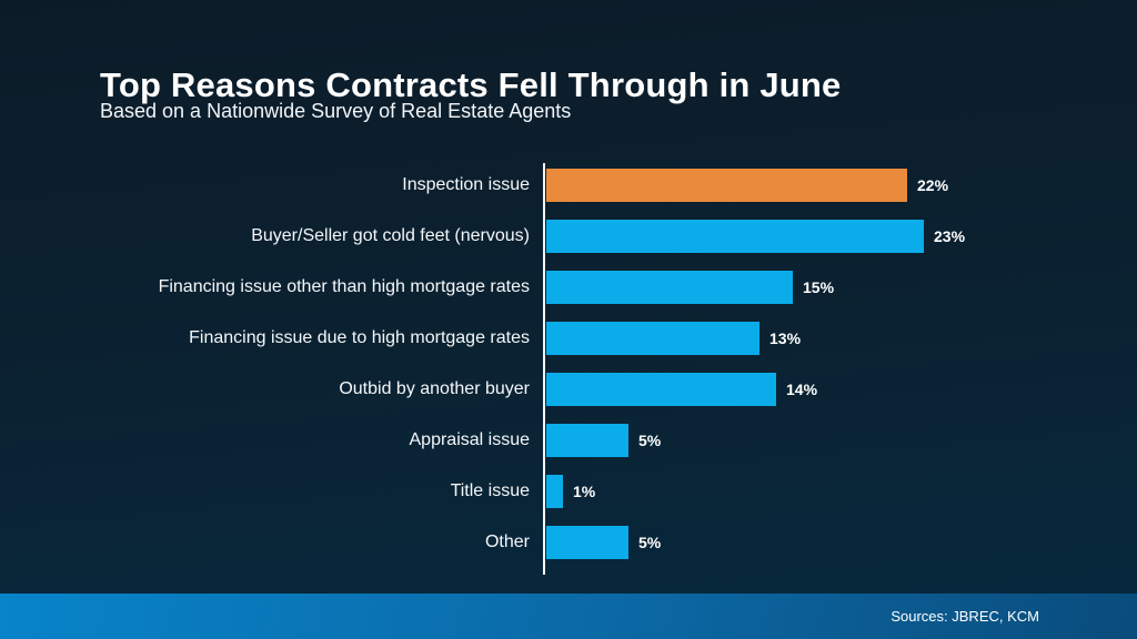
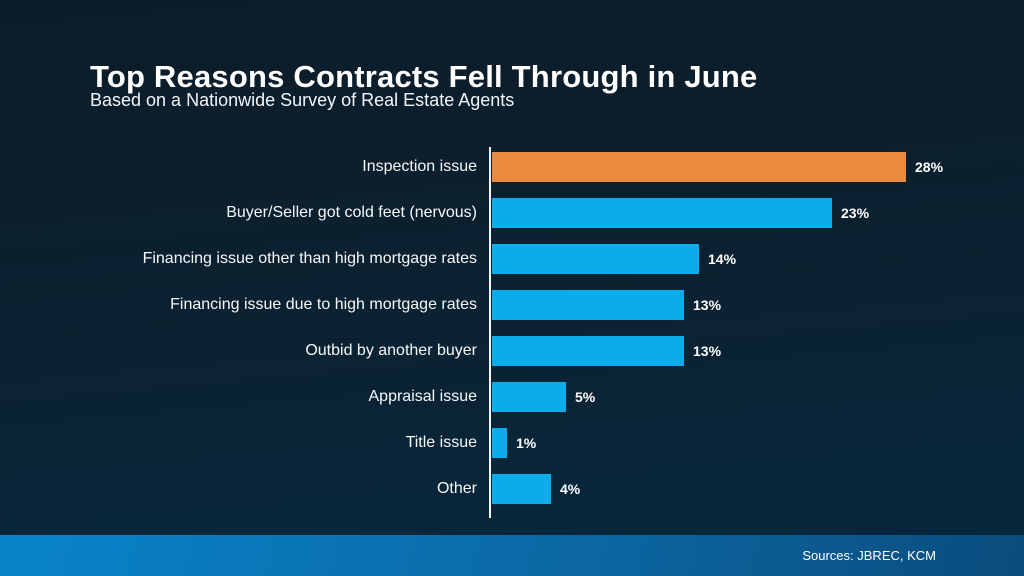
Inspection issue: 22% -> 28%
Financing issue other than high mortgage rates: 15% -> 14%
Outbid by another buyer: 14% -> 13%
Other: 5% -> 4%
